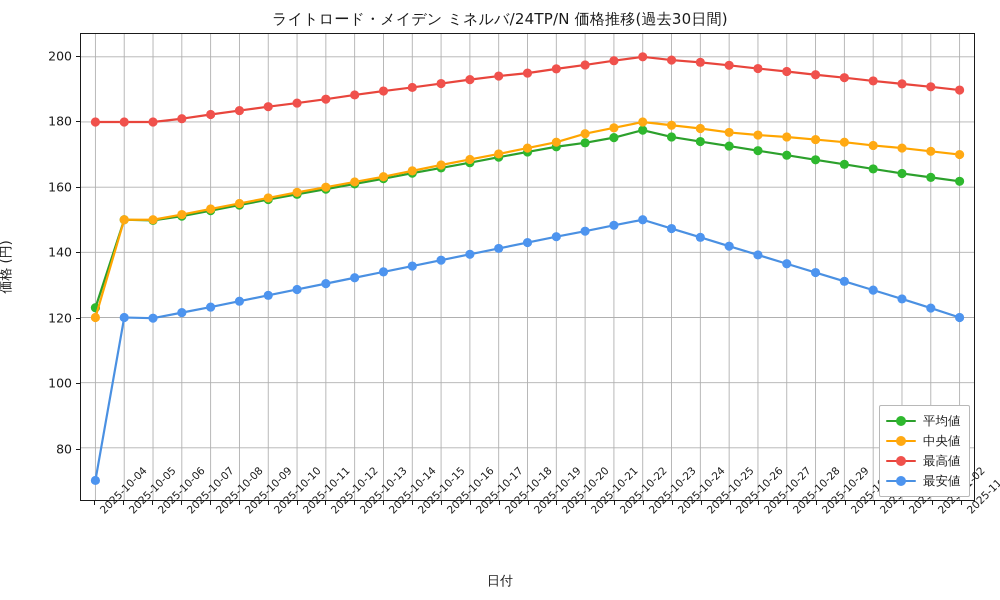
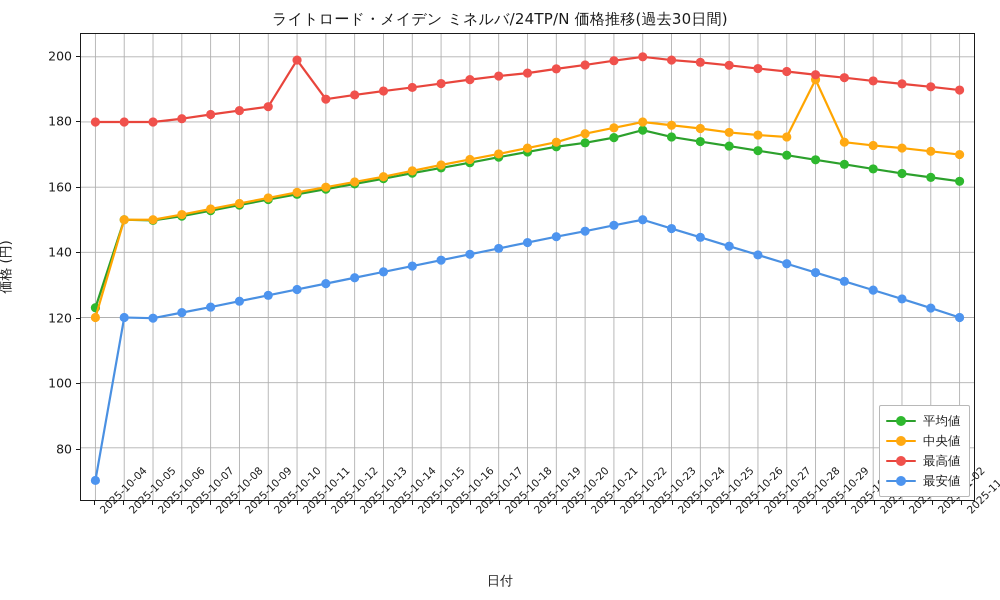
最高値/2025-10-11: 186 -> 199
中央値/2025-10-29: 175 -> 193
